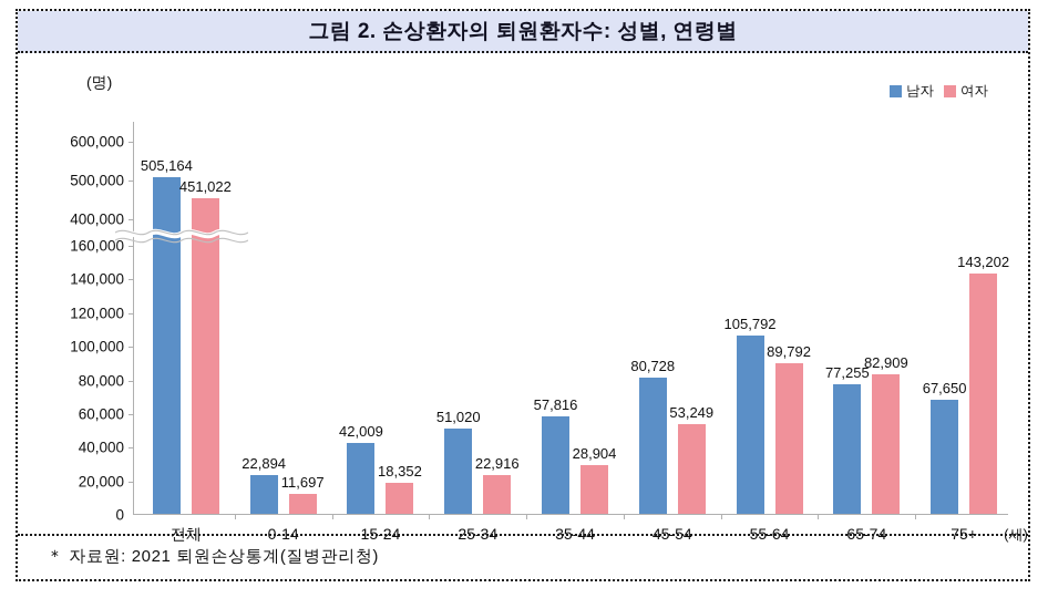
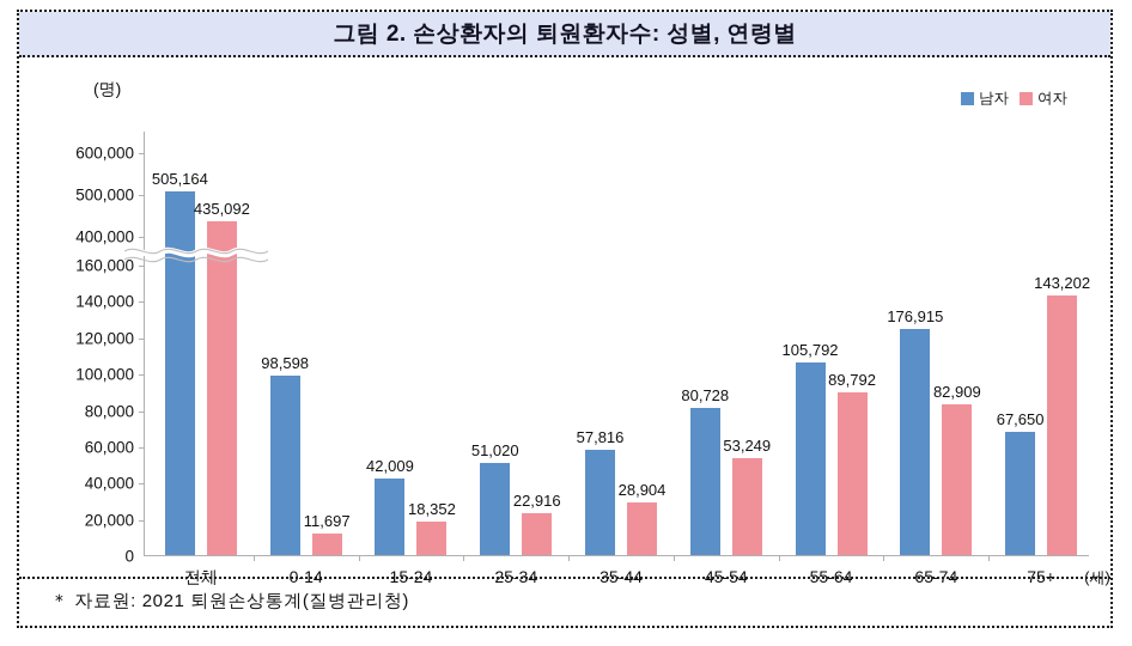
여자/전체: 451,022 -> 435,092
남자/0-14: 22,894 -> 98,598
남자/65-74: 77,255 -> 176,915
